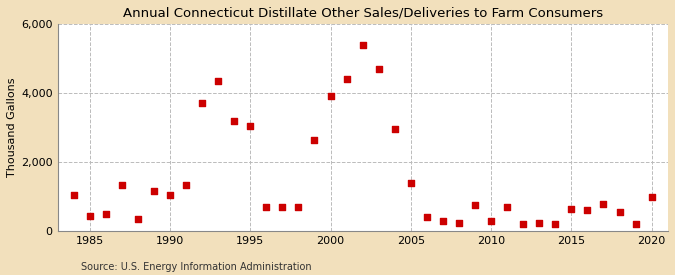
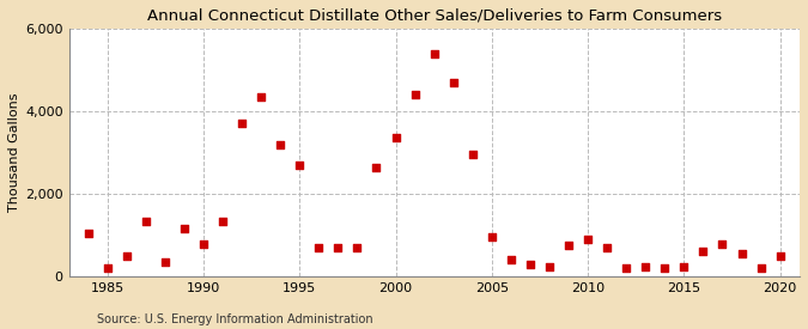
1985: 450 -> 200
1990: 1,050 -> 800
1995: 3,050 -> 2,700
2000: 3,900 -> 3,350
2005: 1,400 -> 950
2010: 300 -> 900
2015: 650 -> 250
2020: 1,000 -> 500
